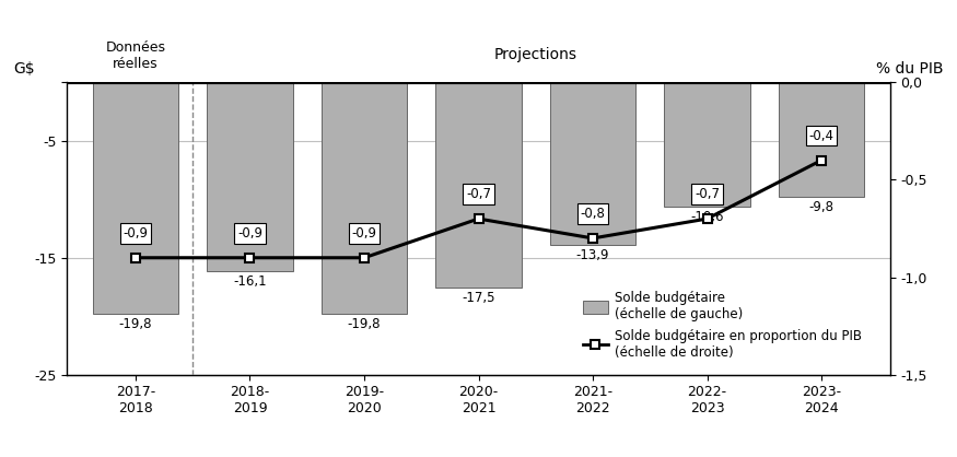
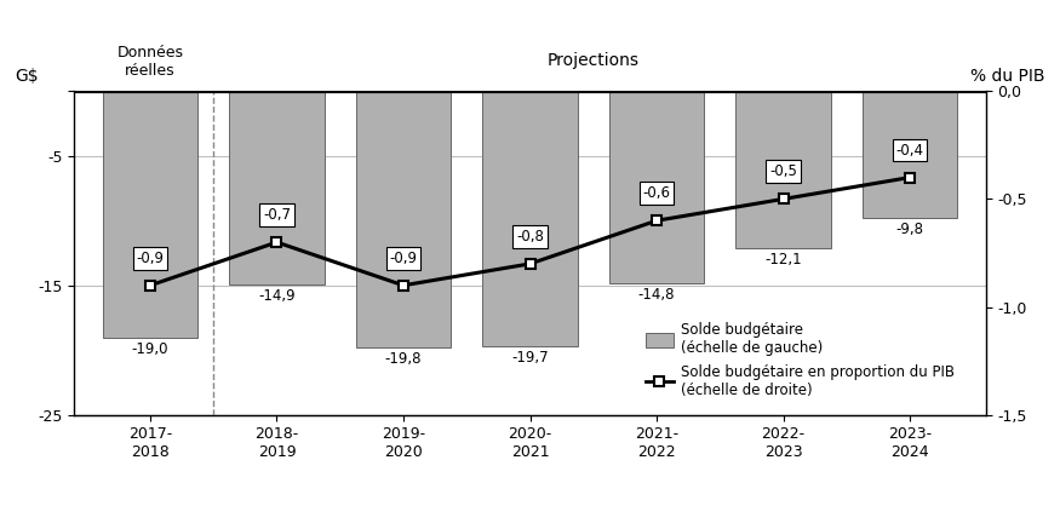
Solde budgétaire (échelle de gauche)/2017- 2018: -19,8 -> -19,0
Solde budgétaire (échelle de gauche)/2018- 2019: -16,1 -> -14,9
Solde budgétaire en proportion du PIB (échelle de droite)/2018- 2019: -0,9 -> -0,7
Solde budgétaire (échelle de gauche)/2020- 2021: -17,5 -> -19,7
Solde budgétaire en proportion du PIB (échelle de droite)/2020- 2021: -0,7 -> -0,8
Solde budgétaire (échelle de gauche)/2021- 2022: -13,9 -> -14,8
Solde budgétaire en proportion du PIB (échelle de droite)/2021- 2022: -0,8 -> -0,6
Solde budgétaire (échelle de gauche)/2022- 2023: -10,6 -> -12,1
Solde budgétaire en proportion du PIB (échelle de droite)/2022- 2023: -0,7 -> -0,5
